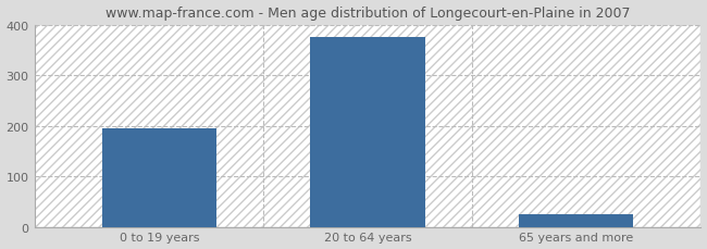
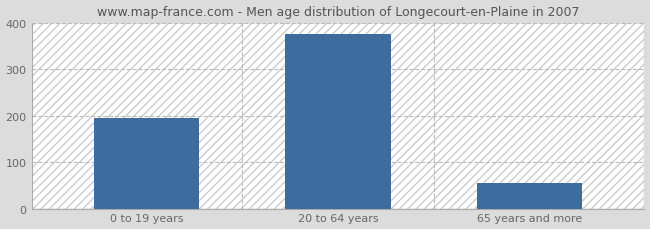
65 years and more: 25 -> 55
